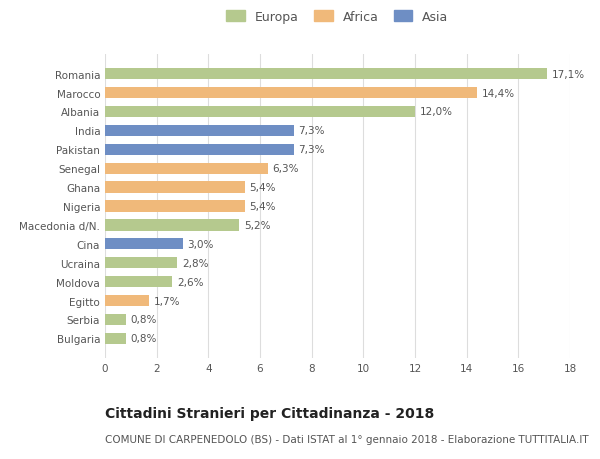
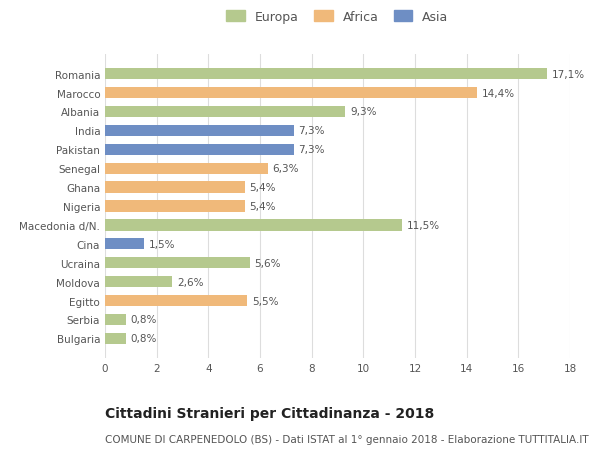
Albania: 12,0% -> 9,3%
Macedonia d/N.: 5,2% -> 11,5%
Cina: 3,0% -> 1,5%
Ucraina: 2,8% -> 5,6%
Egitto: 1,7% -> 5,5%
